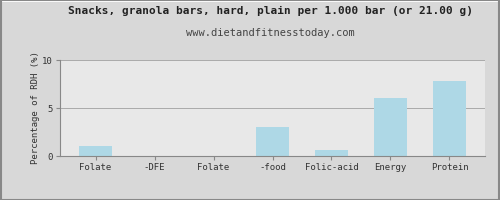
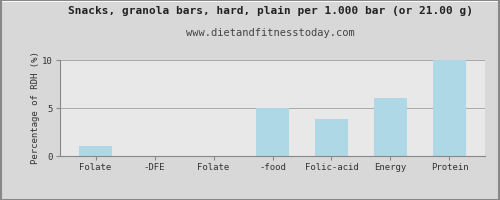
-food: 3.0 -> 5.0
Folic-acid: 0.6 -> 3.9
Protein: 7.8 -> 10.0
